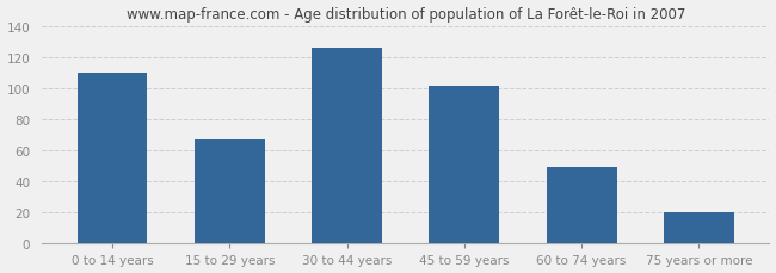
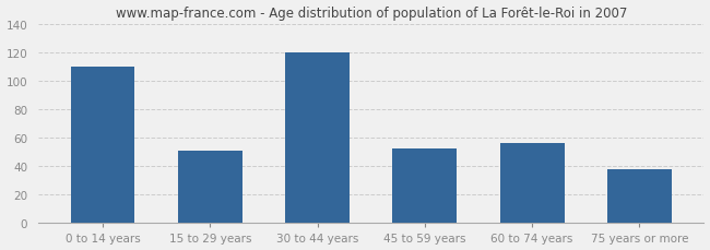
15 to 29 years: 67 -> 51
30 to 44 years: 126 -> 120
45 to 59 years: 101 -> 52
60 to 74 years: 49 -> 56
75 years or more: 20 -> 38
